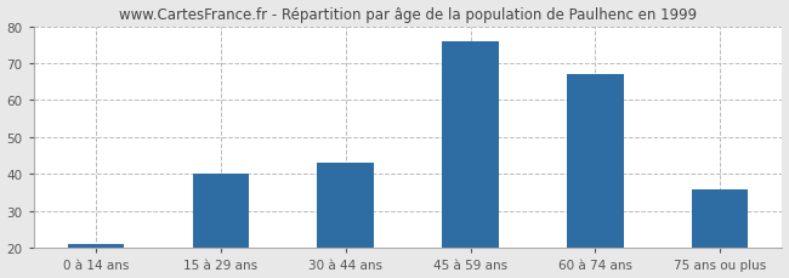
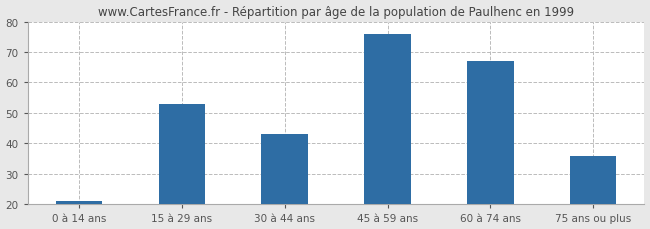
15 à 29 ans: 40 -> 53
